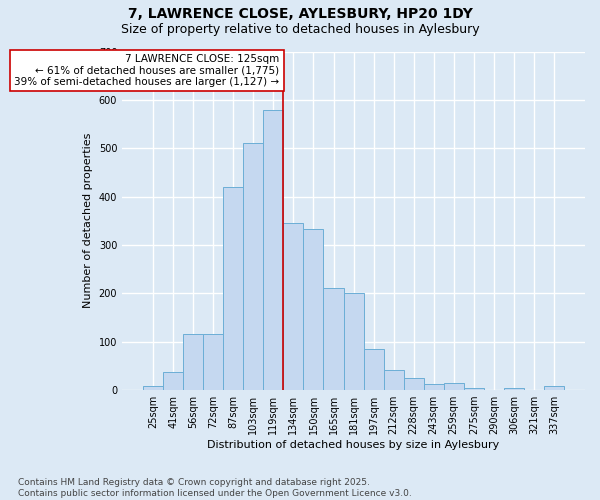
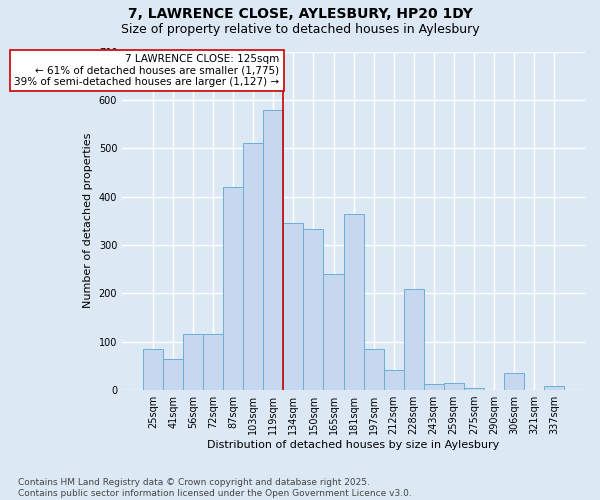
25sqm: 8 -> 85
41sqm: 38 -> 65
165sqm: 212 -> 240
181sqm: 200 -> 365
228sqm: 25 -> 210
306sqm: 5 -> 35
